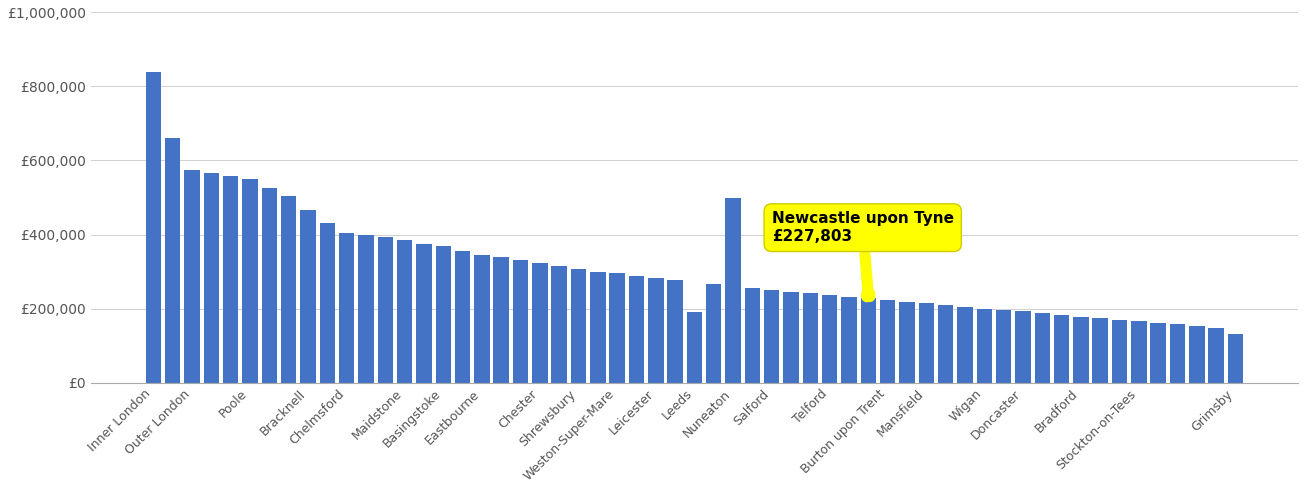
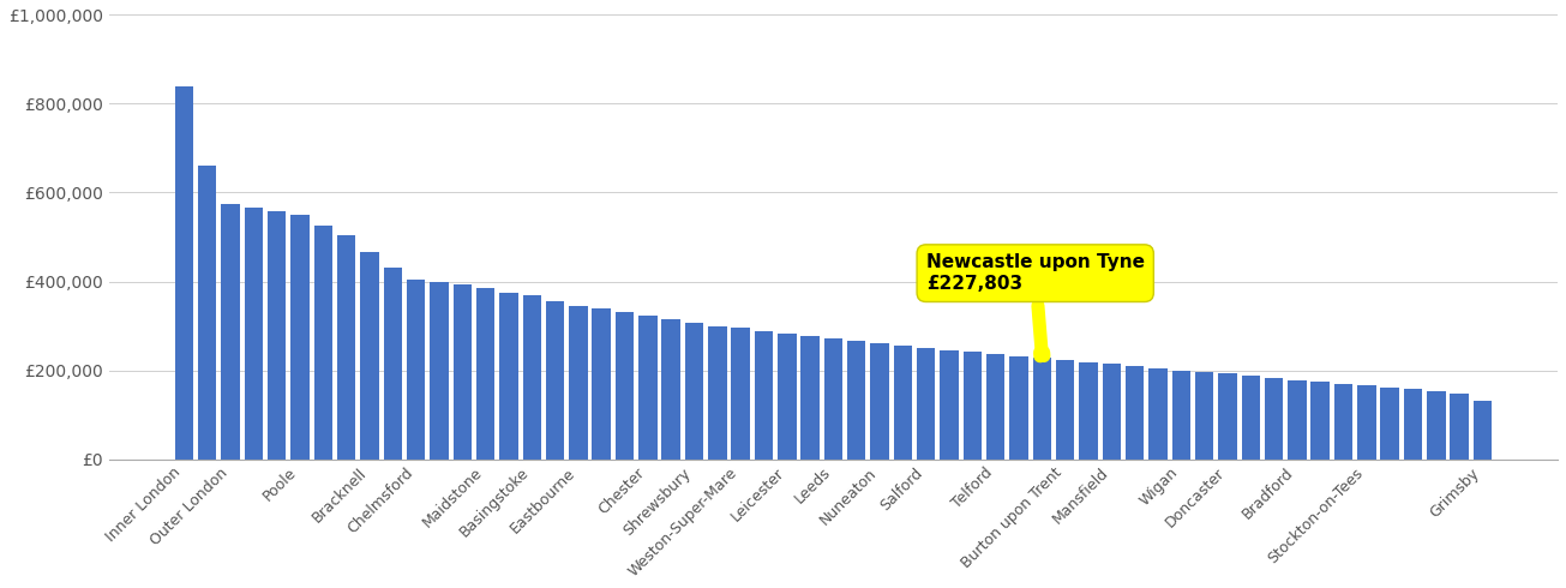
Leeds: £190,000 -> £271,000
Nuneaton: £500,000 -> £261,000
